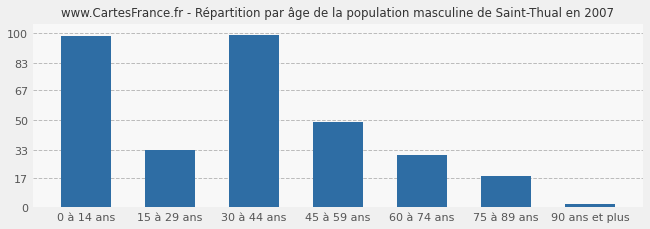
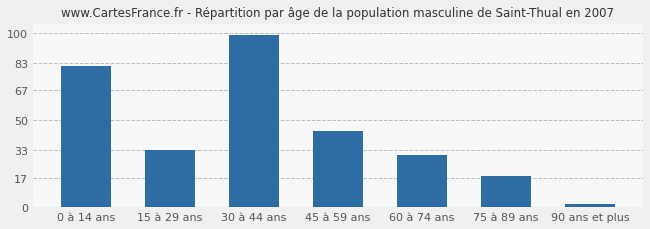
0 à 14 ans: 98 -> 81
45 à 59 ans: 49 -> 44
